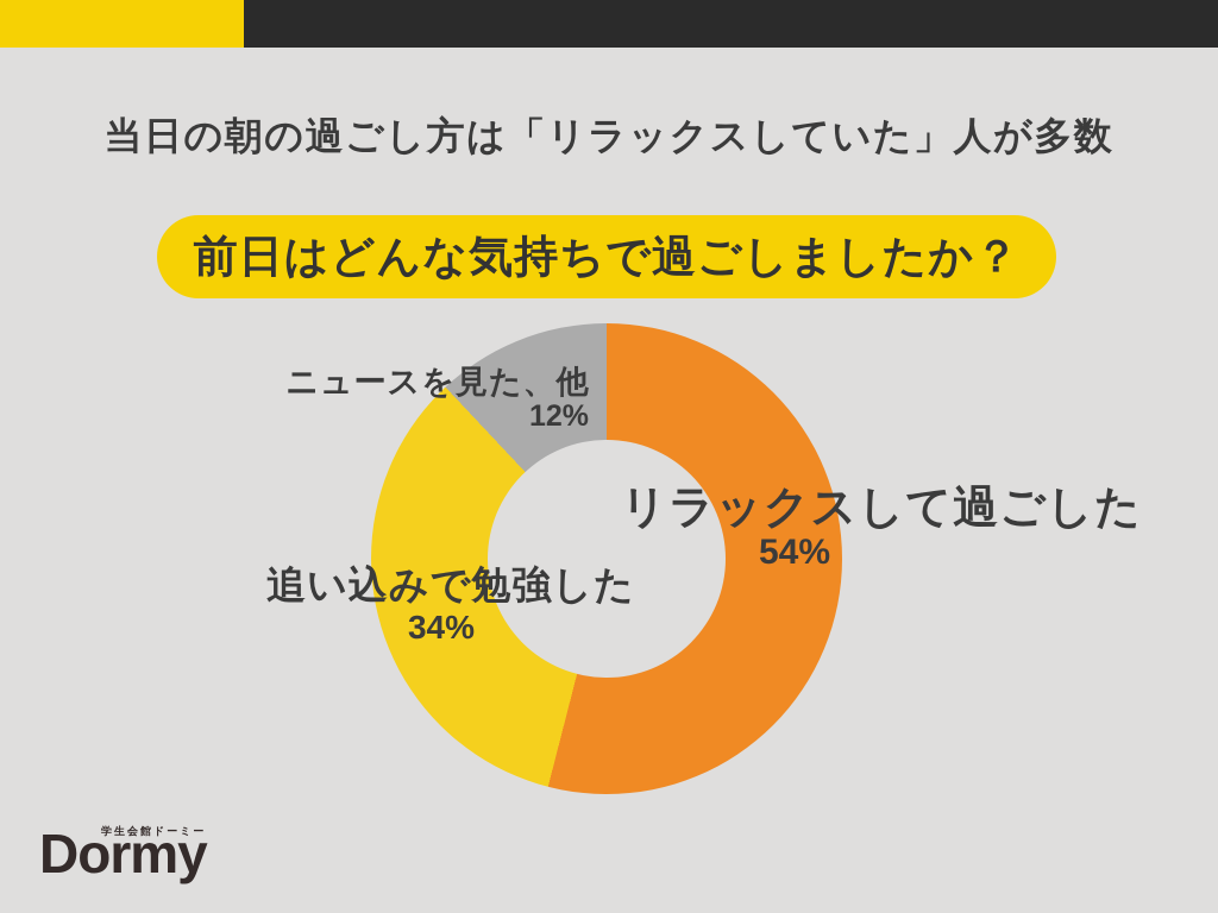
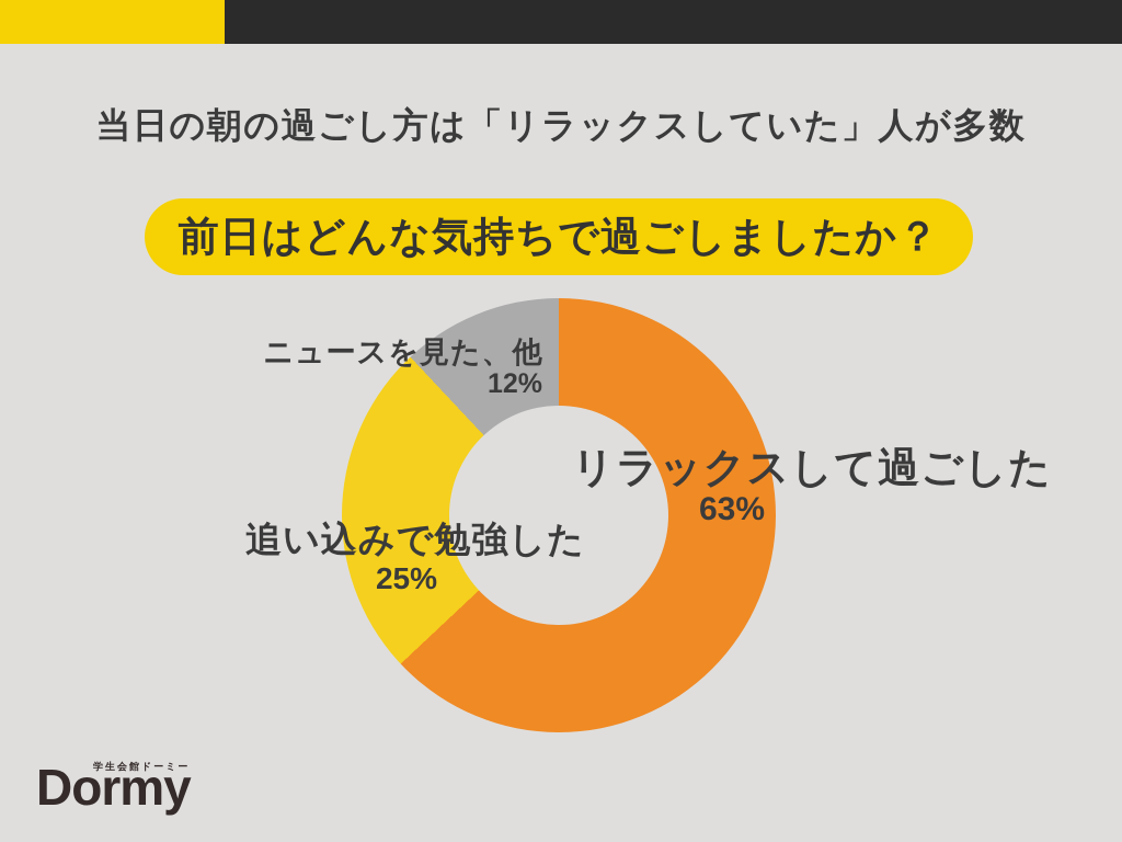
リラックスして過ごした: 54% -> 63%
追い込みで勉強した: 34% -> 25%
